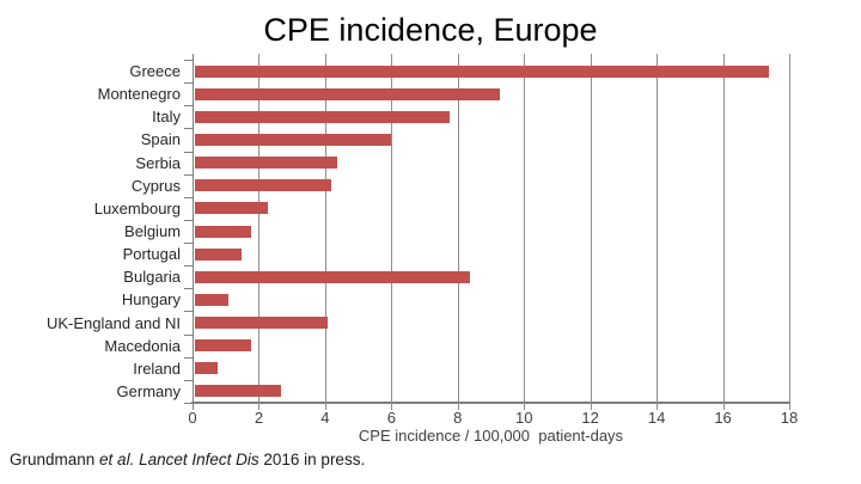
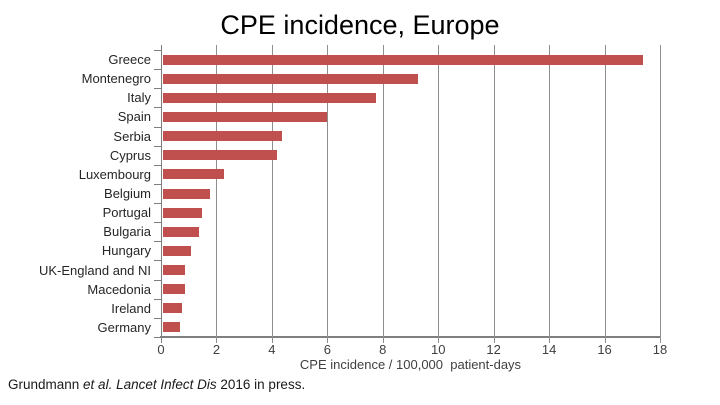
Bulgaria: 8.3 -> 1.3
UK-England and NI: 4.0 -> 0.8
Macedonia: 1.7 -> 0.8
Germany: 2.6 -> 0.6
